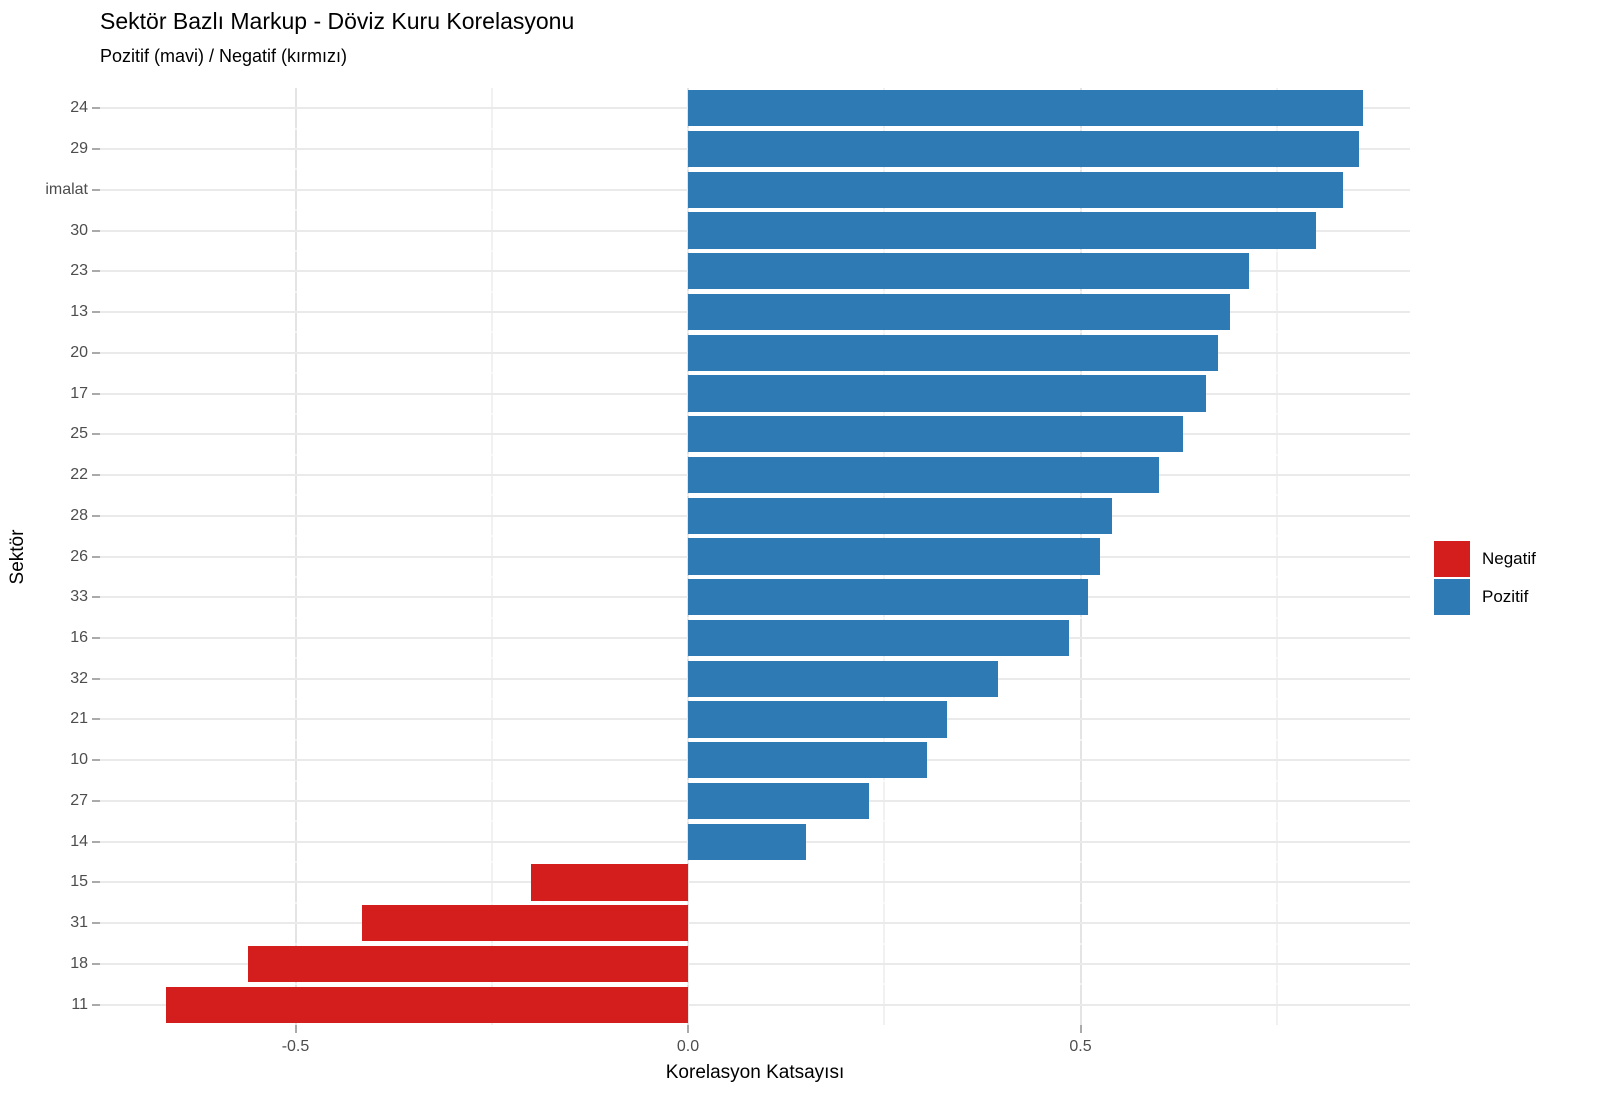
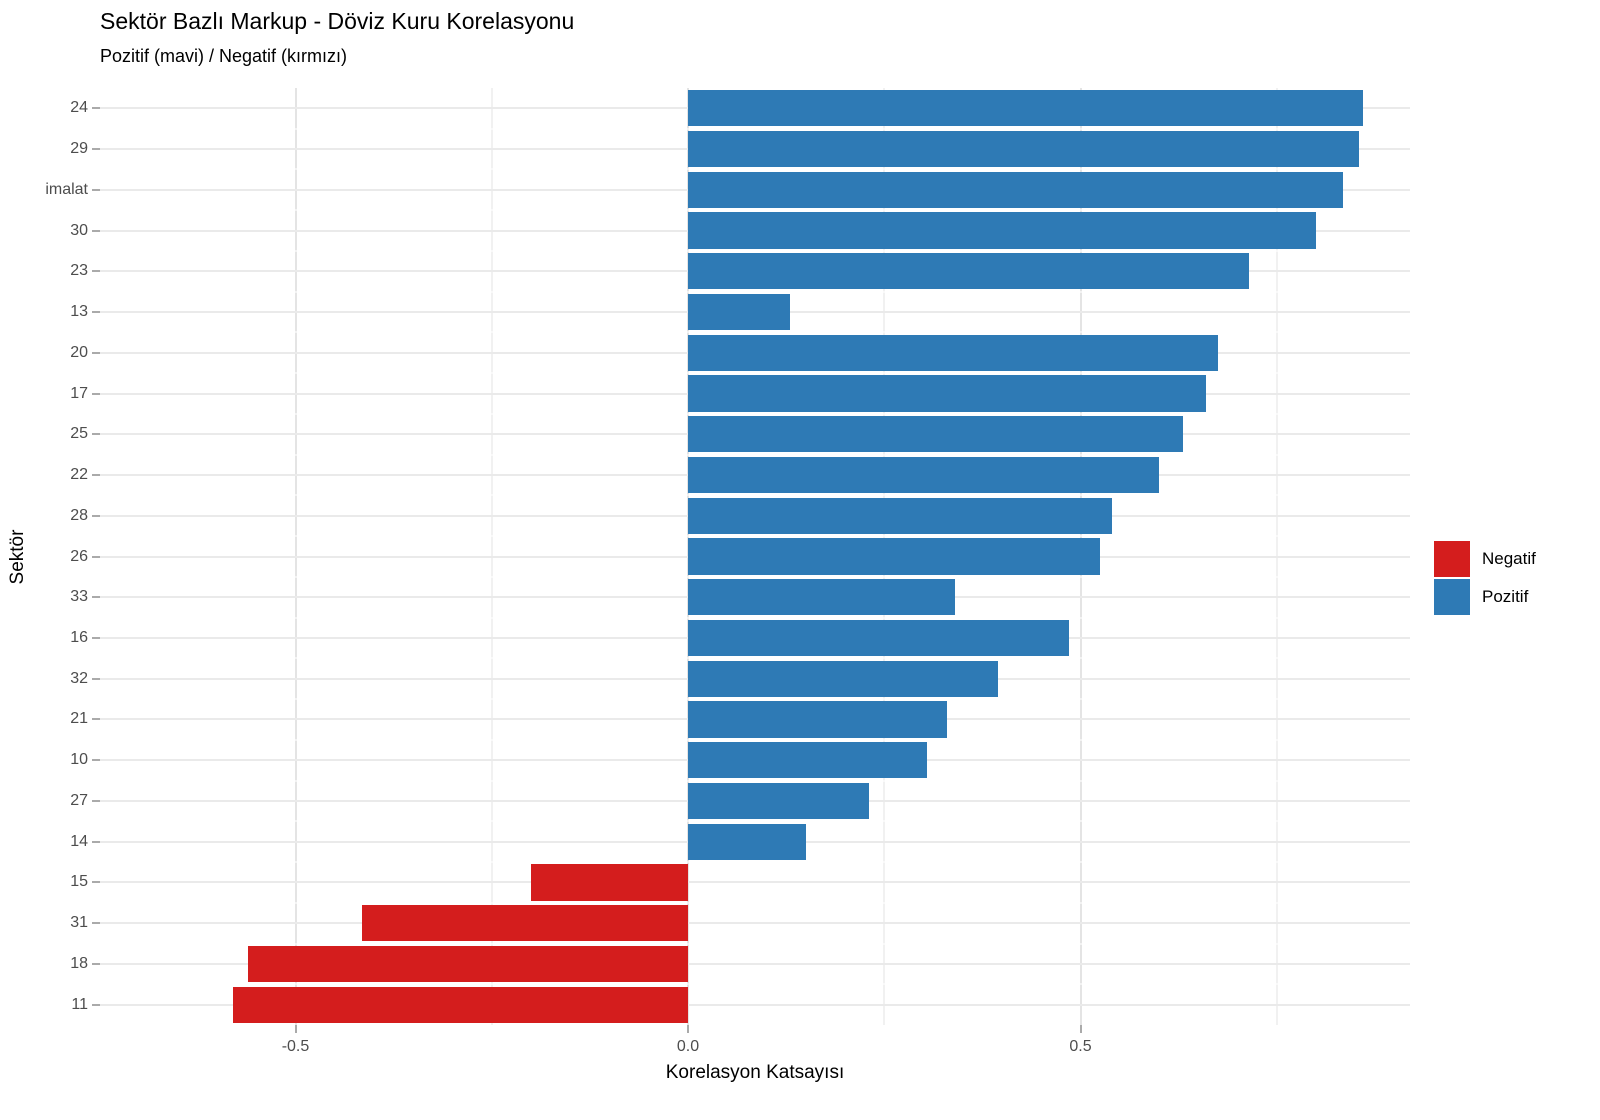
13: 0.69 -> 0.13
33: 0.51 -> 0.34
11: -0.67 -> -0.58
